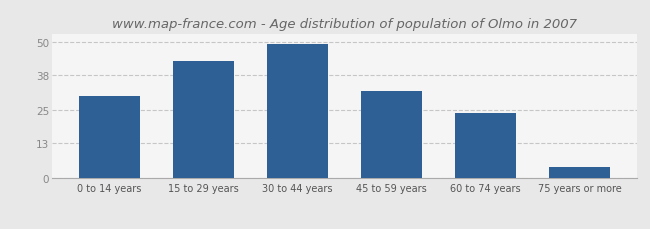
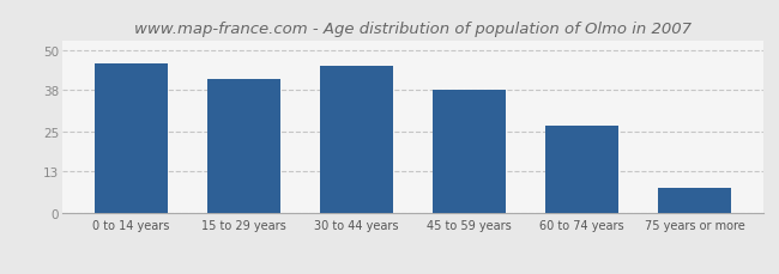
0 to 14 years: 30 -> 46
15 to 29 years: 43 -> 41
30 to 44 years: 49 -> 45
45 to 59 years: 32 -> 38
60 to 74 years: 24 -> 27
75 years or more: 4 -> 8
